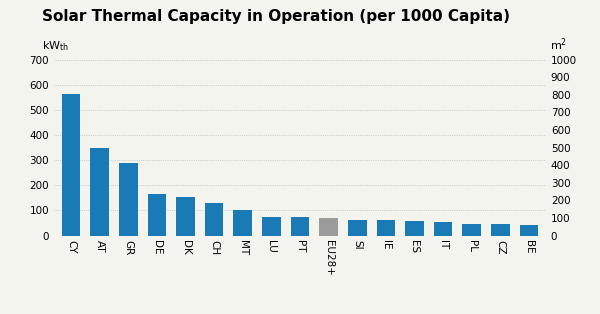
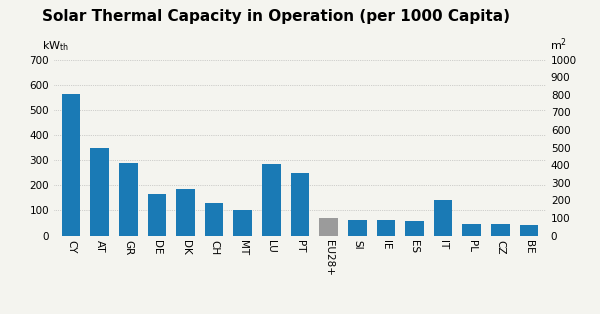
DK: 152 -> 185
LU: 75 -> 285
PT: 74 -> 250
IT: 53 -> 140
